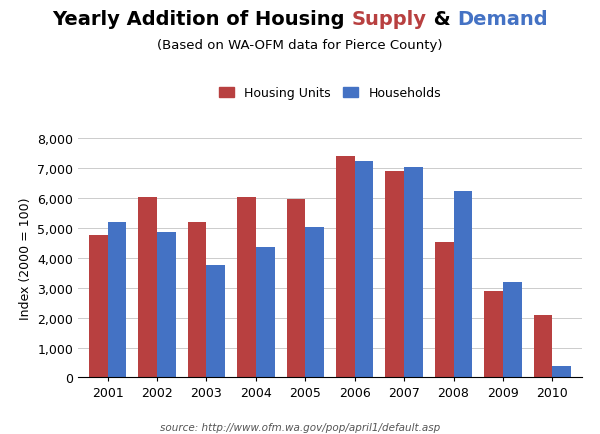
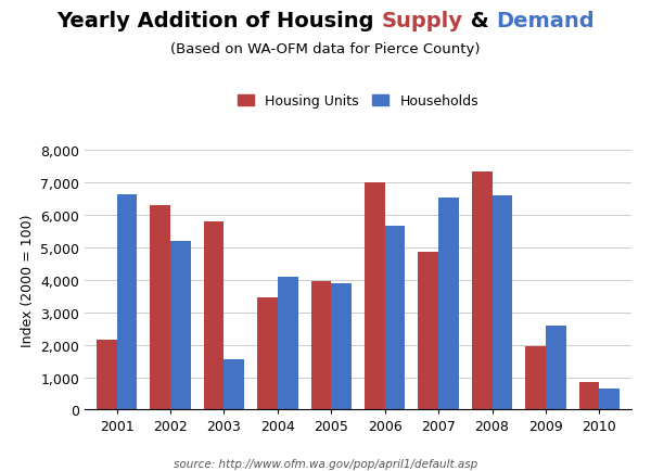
Housing Units/2001: 4,750 -> 2,150
Households/2001: 5,200 -> 6,650
Housing Units/2002: 6,020 -> 6,300
Households/2002: 4,880 -> 5,200
Housing Units/2003: 5,200 -> 5,800
Households/2003: 3,780 -> 1,550
Housing Units/2004: 6,050 -> 3,450
Households/2004: 4,380 -> 4,100
Housing Units/2005: 5,980 -> 3,950
Households/2005: 5,020 -> 3,900
Housing Units/2006: 7,400 -> 7,000
Households/2006: 7,220 -> 5,650
Housing Units/2007: 6,900 -> 4,850
Households/2007: 7,020 -> 6,550
Housing Units/2008: 4,520 -> 7,350
Households/2008: 6,220 -> 6,600
Housing Units/2009: 2,880 -> 1,950
Households/2009: 3,200 -> 2,600
Housing Units/2010: 2,100 -> 850
Households/2010: 380 -> 650
